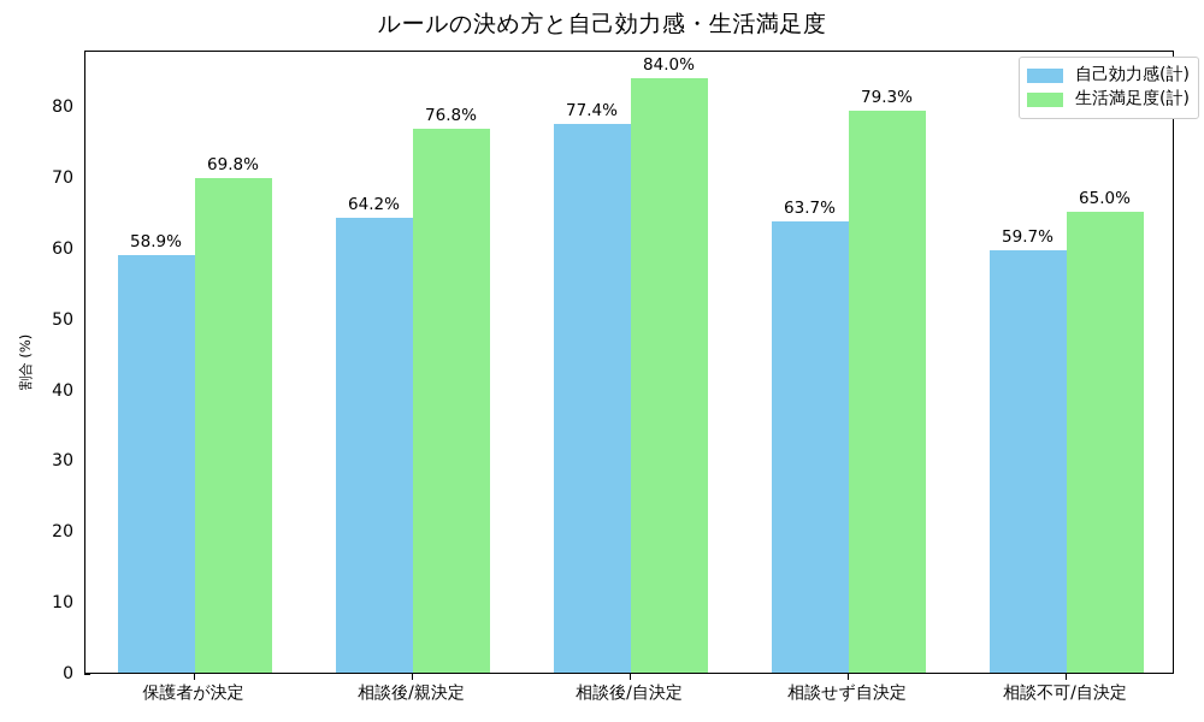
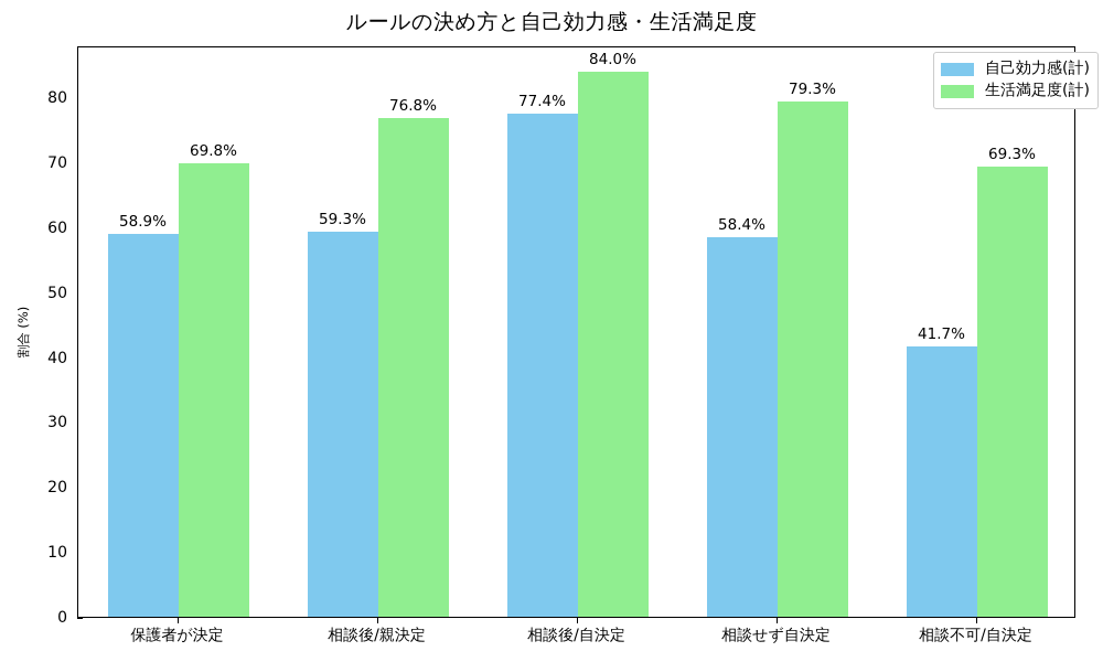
自己効力感(計)/相談後/親決定: 64.2% -> 59.3%
自己効力感(計)/相談せず自決定: 63.7% -> 58.4%
自己効力感(計)/相談不可/自決定: 59.7% -> 41.7%
生活満足度(計)/相談不可/自決定: 65.0% -> 69.3%
